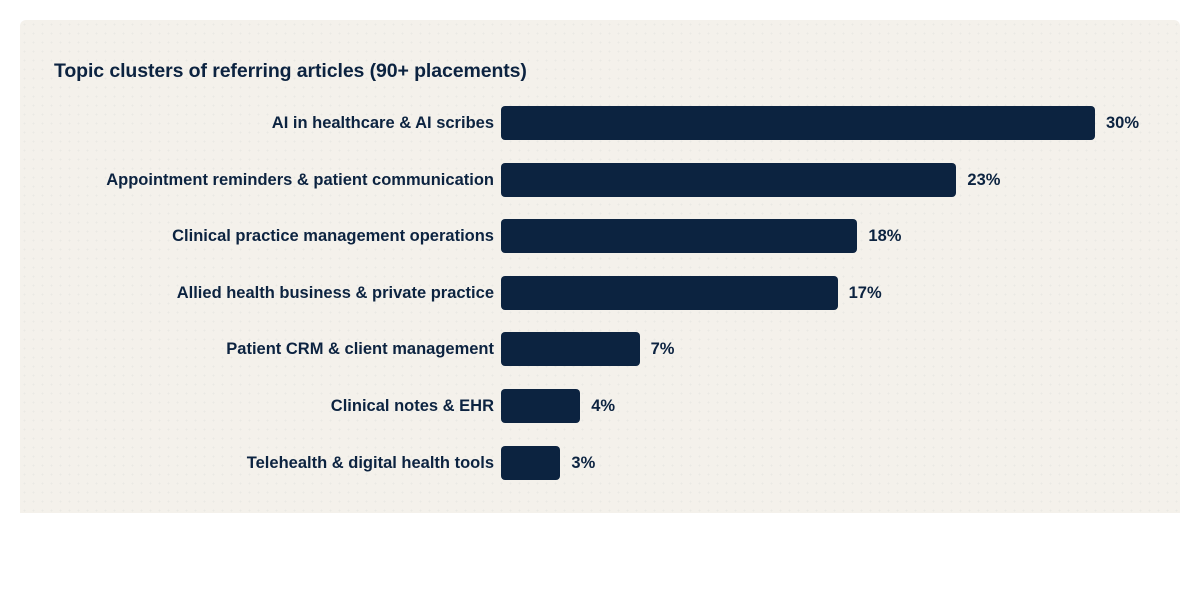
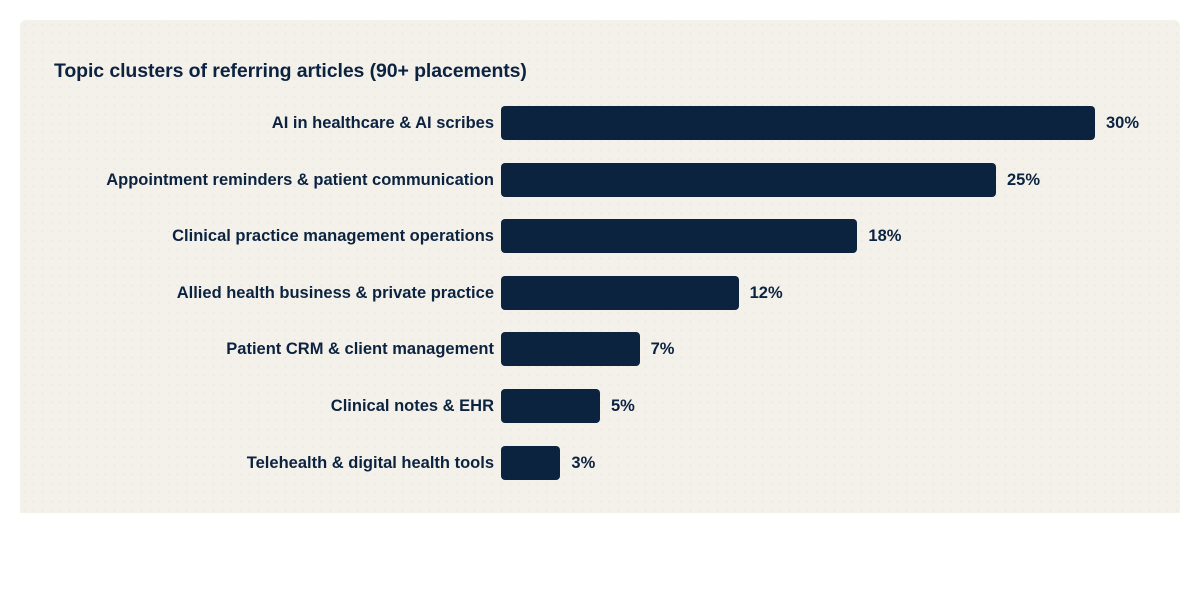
Appointment reminders & patient communication: 23% -> 25%
Allied health business & private practice: 17% -> 12%
Clinical notes & EHR: 4% -> 5%
